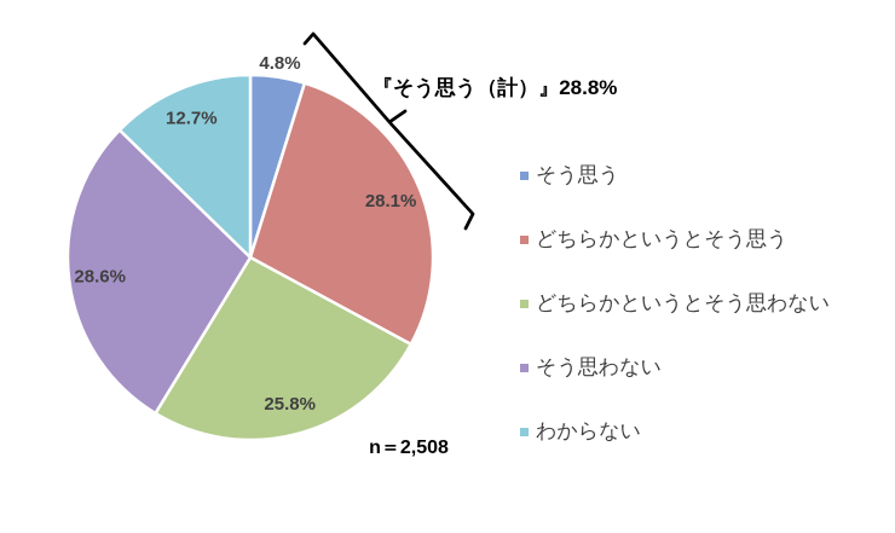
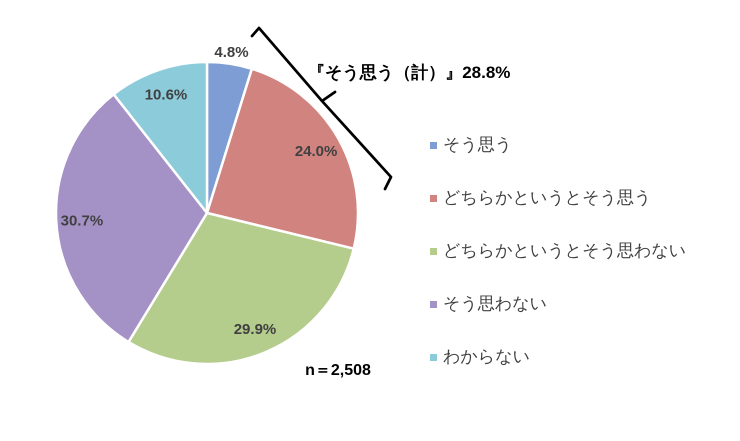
どちらかというとそう思う: 28.1% -> 24.0%
どちらかというとそう思わない: 25.8% -> 29.9%
そう思わない: 28.6% -> 30.7%
わからない: 12.7% -> 10.6%
